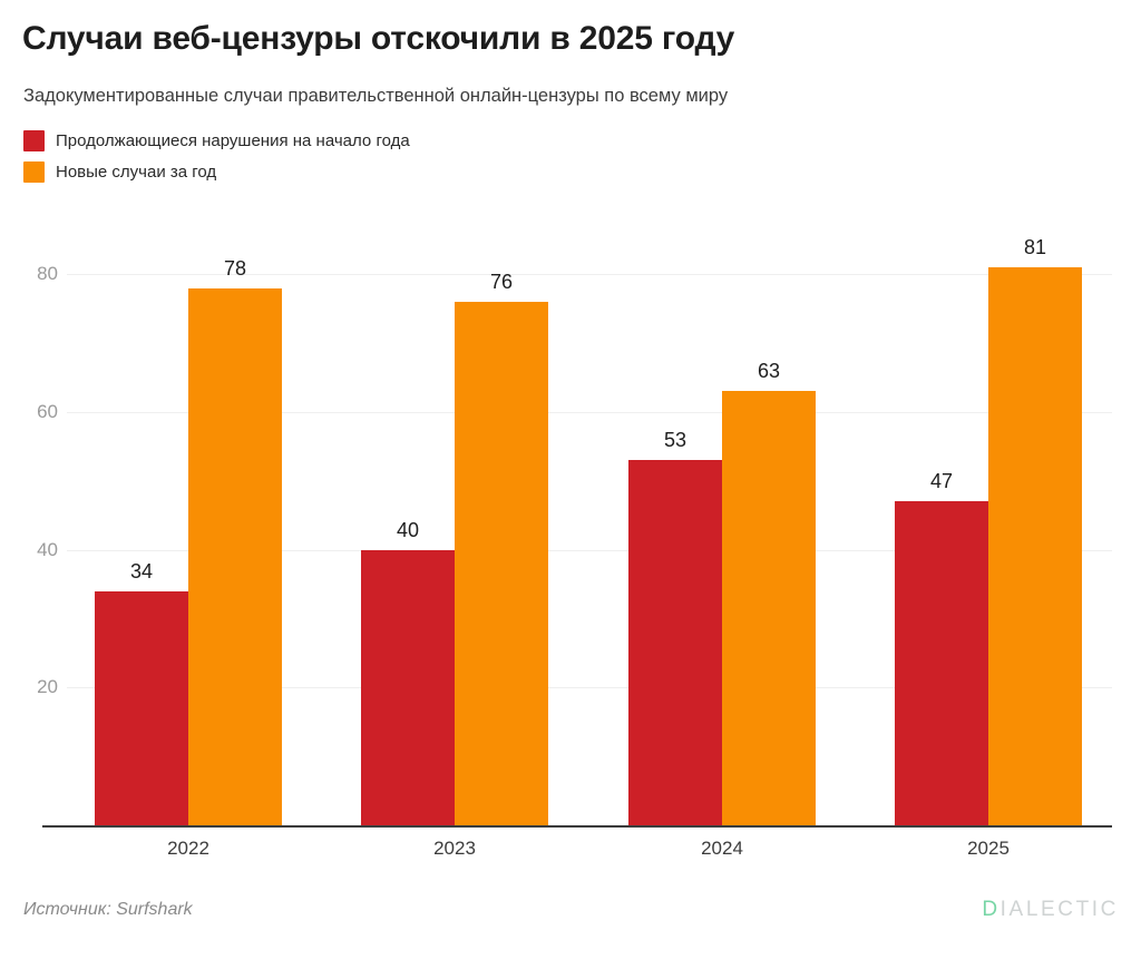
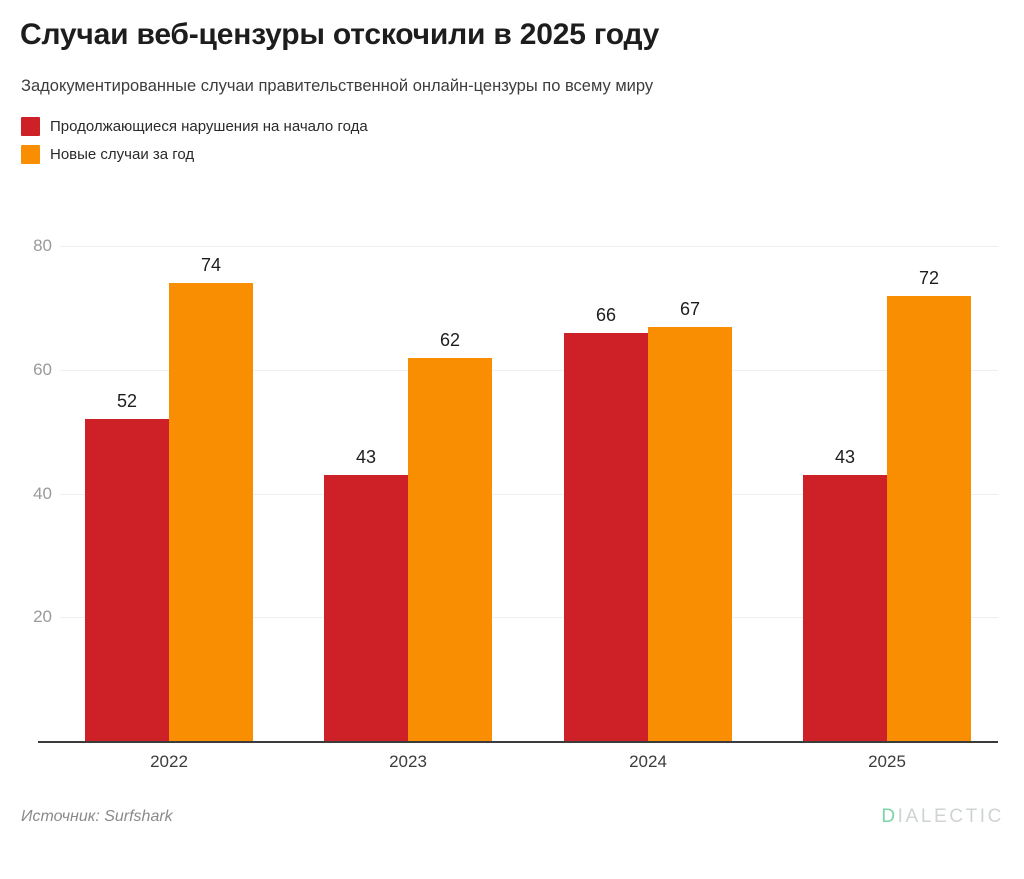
Продолжающиеся нарушения на начало года/2022: 34 -> 52
Новые случаи за год/2022: 78 -> 74
Продолжающиеся нарушения на начало года/2023: 40 -> 43
Новые случаи за год/2023: 76 -> 62
Продолжающиеся нарушения на начало года/2024: 53 -> 66
Новые случаи за год/2024: 63 -> 67
Продолжающиеся нарушения на начало года/2025: 47 -> 43
Новые случаи за год/2025: 81 -> 72
